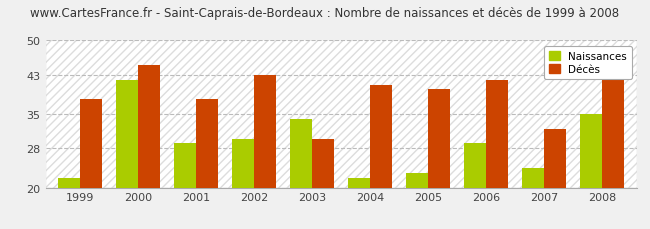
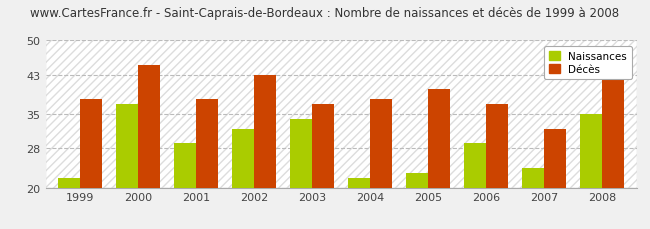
Naissances/2000: 42 -> 37
Naissances/2002: 30 -> 32
Décès/2003: 30 -> 37
Décès/2004: 41 -> 38
Décès/2006: 42 -> 37
